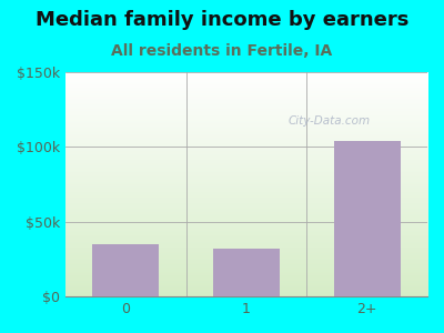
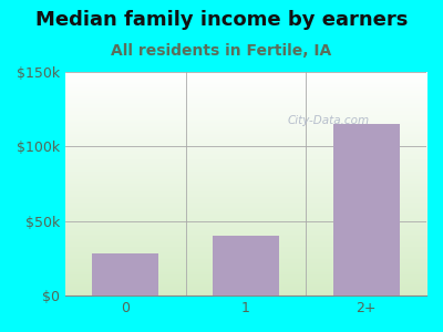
0: $35k -> $28k
1: $32k -> $40k
2+: $104k -> $115k
